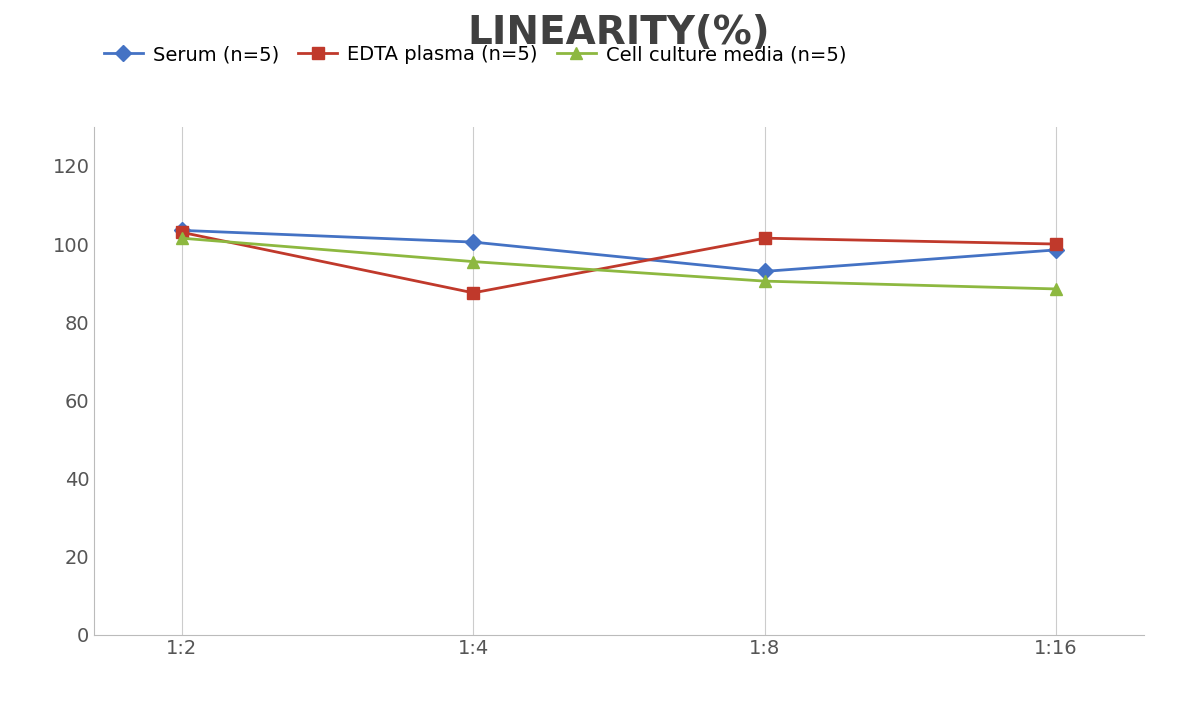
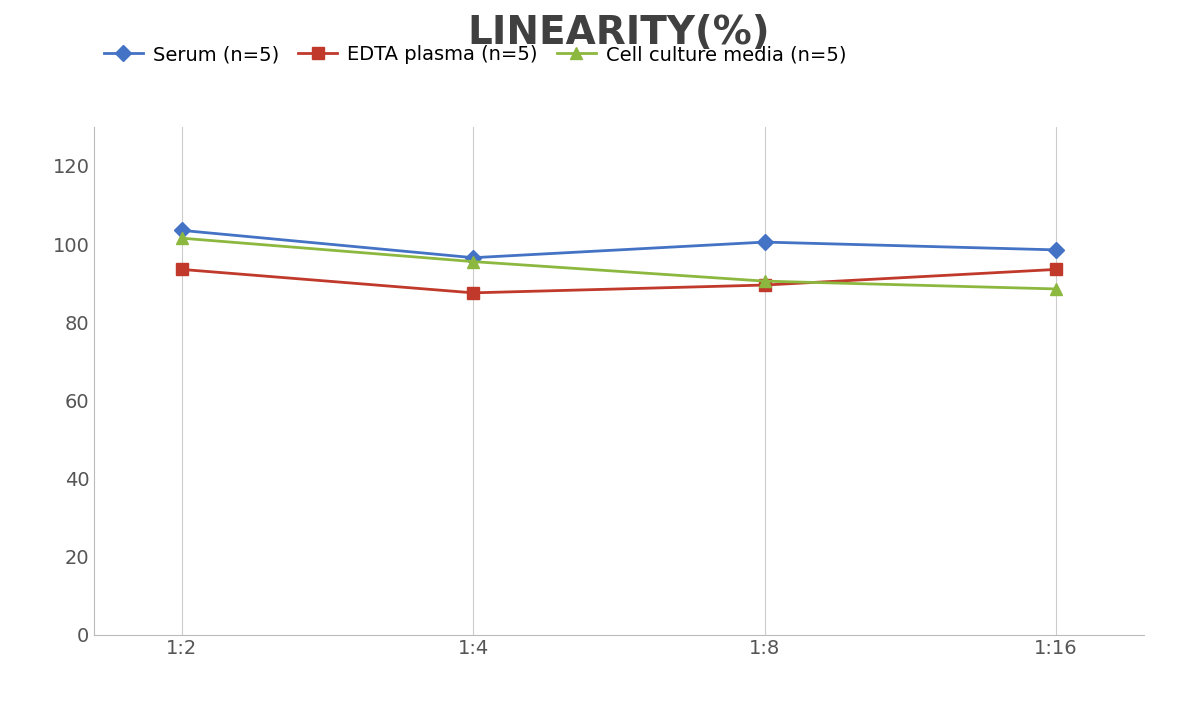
EDTA plasma (n=5)/1:2: 103.0 -> 93.5
Serum (n=5)/1:4: 100.5 -> 96.5
Serum (n=5)/1:8: 93.0 -> 100.5
EDTA plasma (n=5)/1:8: 101.5 -> 89.5
EDTA plasma (n=5)/1:16: 100.0 -> 93.5
